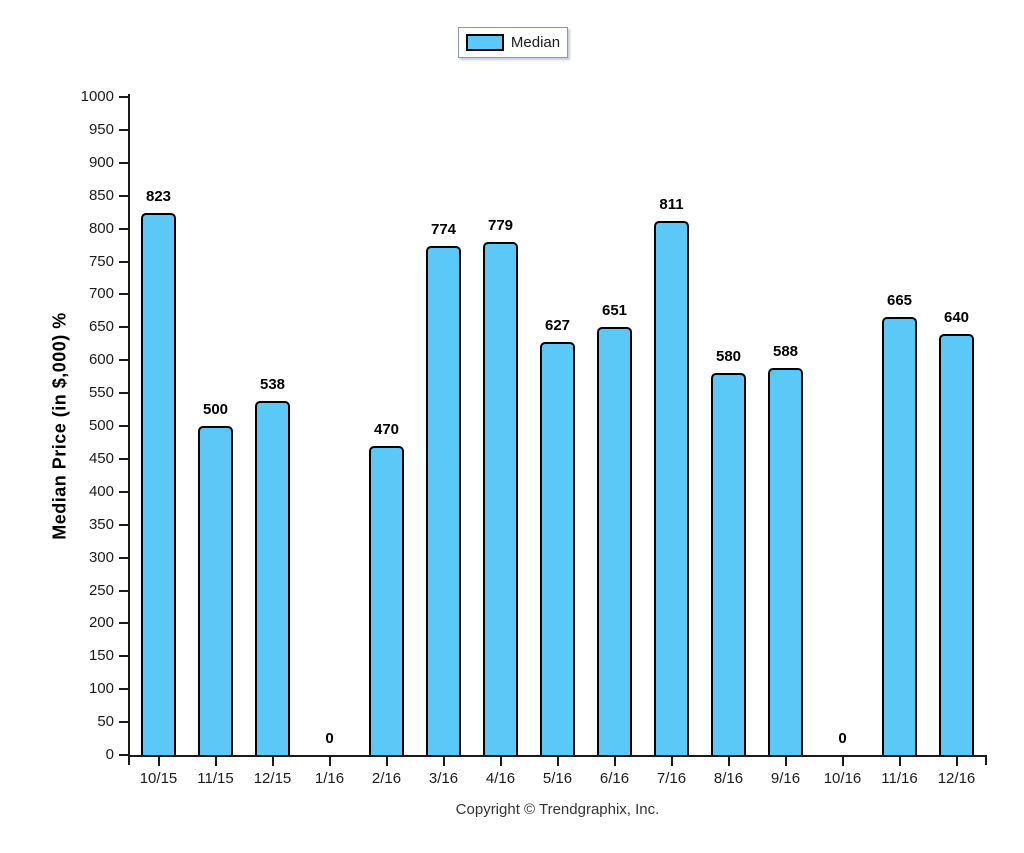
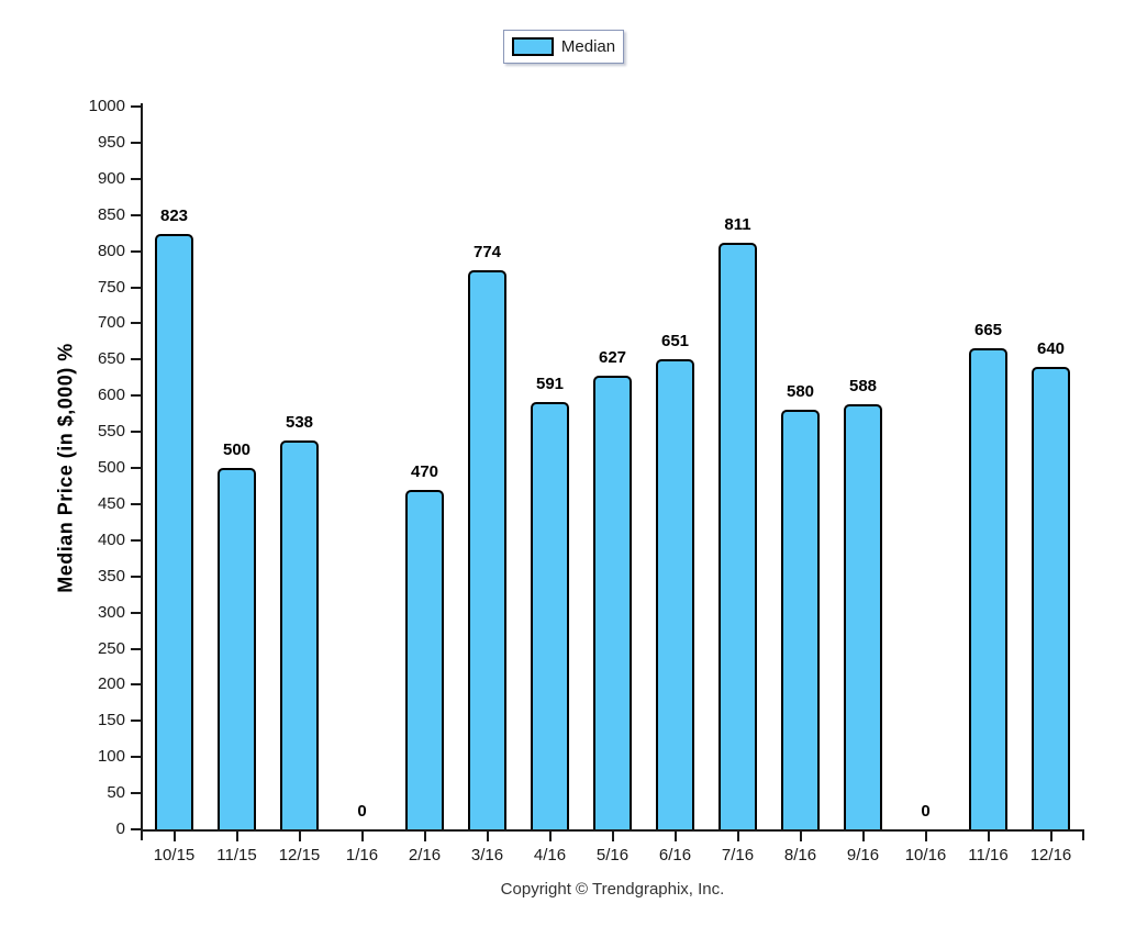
4/16: 779 -> 591
